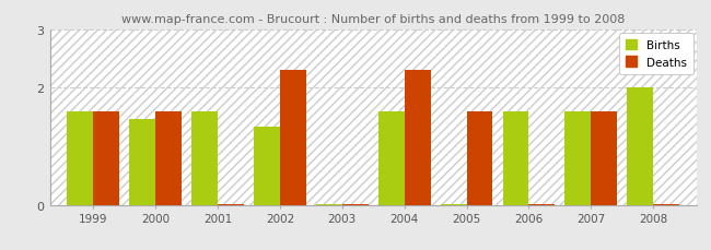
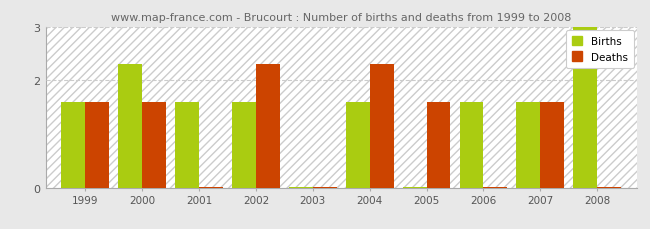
Births/2000: 1.46 -> 2.30
Births/2002: 1.34 -> 1.60
Births/2008: 2.00 -> 3.00
